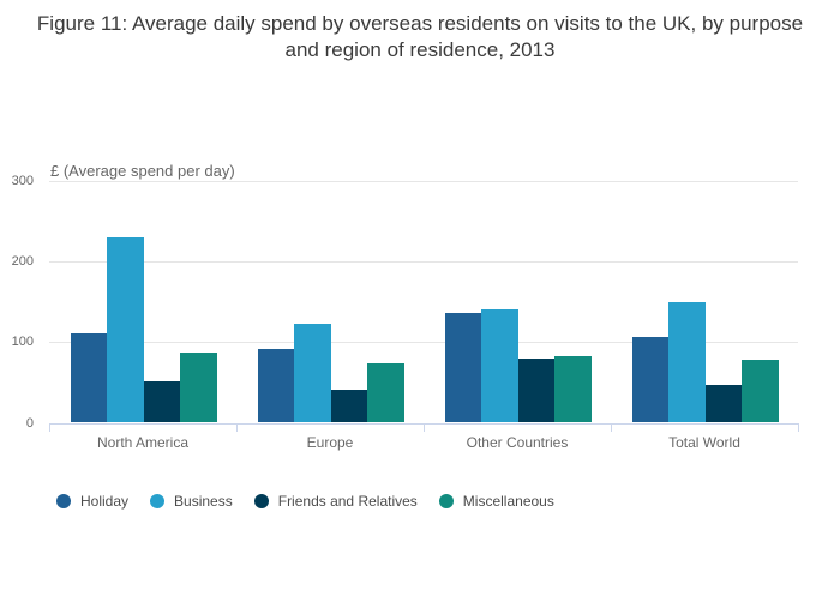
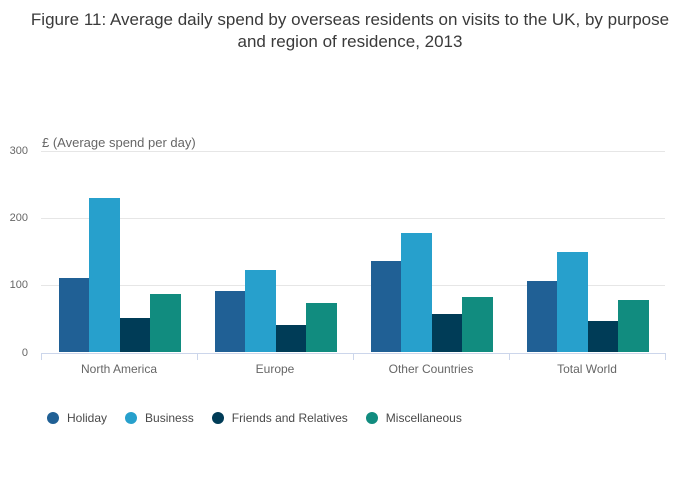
Business/Other Countries: 140 -> 180
Friends and Relatives/Other Countries: 80 -> 60
